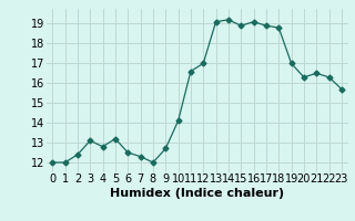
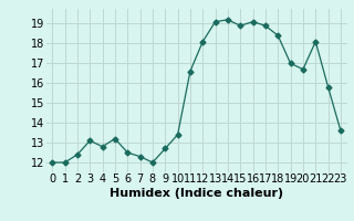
10: 14.1 -> 13.4
12: 17.0 -> 18.1
18: 18.8 -> 18.4
20: 16.3 -> 16.7
21: 16.5 -> 18.1
22: 16.3 -> 15.8
23: 15.7 -> 13.6
